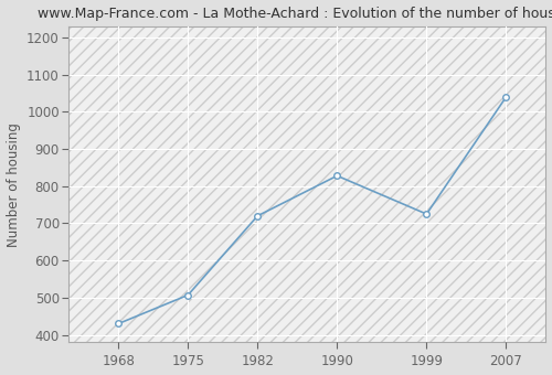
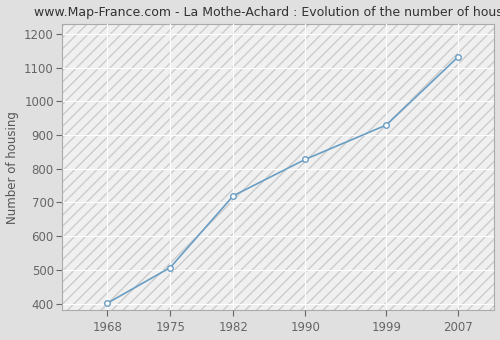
1968: 430 -> 401
1999: 725 -> 930
2007: 1040 -> 1133
